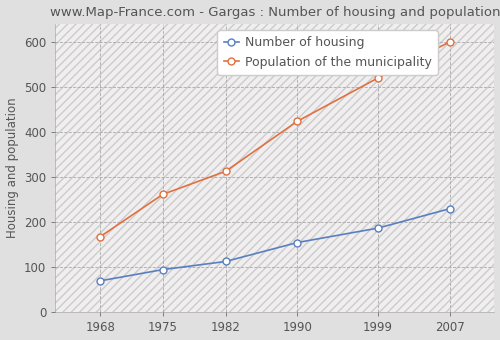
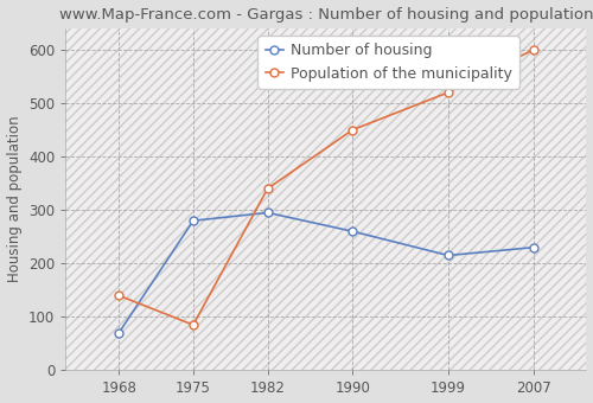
Population of the municipality/1968: 168 -> 140
Number of housing/1975: 95 -> 280
Population of the municipality/1975: 262 -> 85
Number of housing/1982: 113 -> 295
Population of the municipality/1982: 313 -> 340
Number of housing/1990: 155 -> 260
Population of the municipality/1990: 424 -> 450
Number of housing/1999: 187 -> 215
